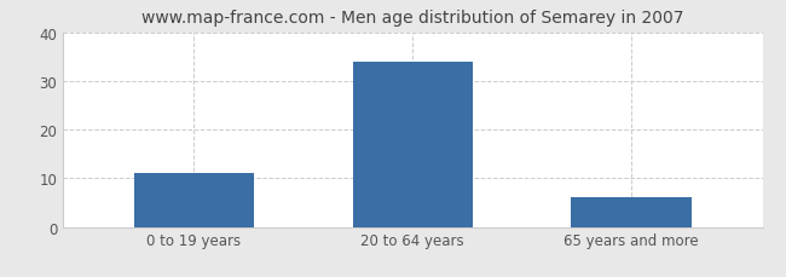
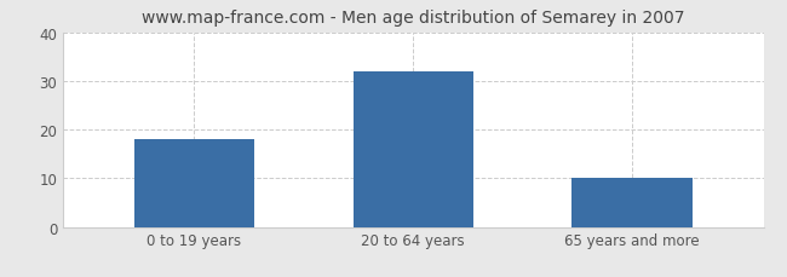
0 to 19 years: 11 -> 18
20 to 64 years: 34 -> 32
65 years and more: 6 -> 10
